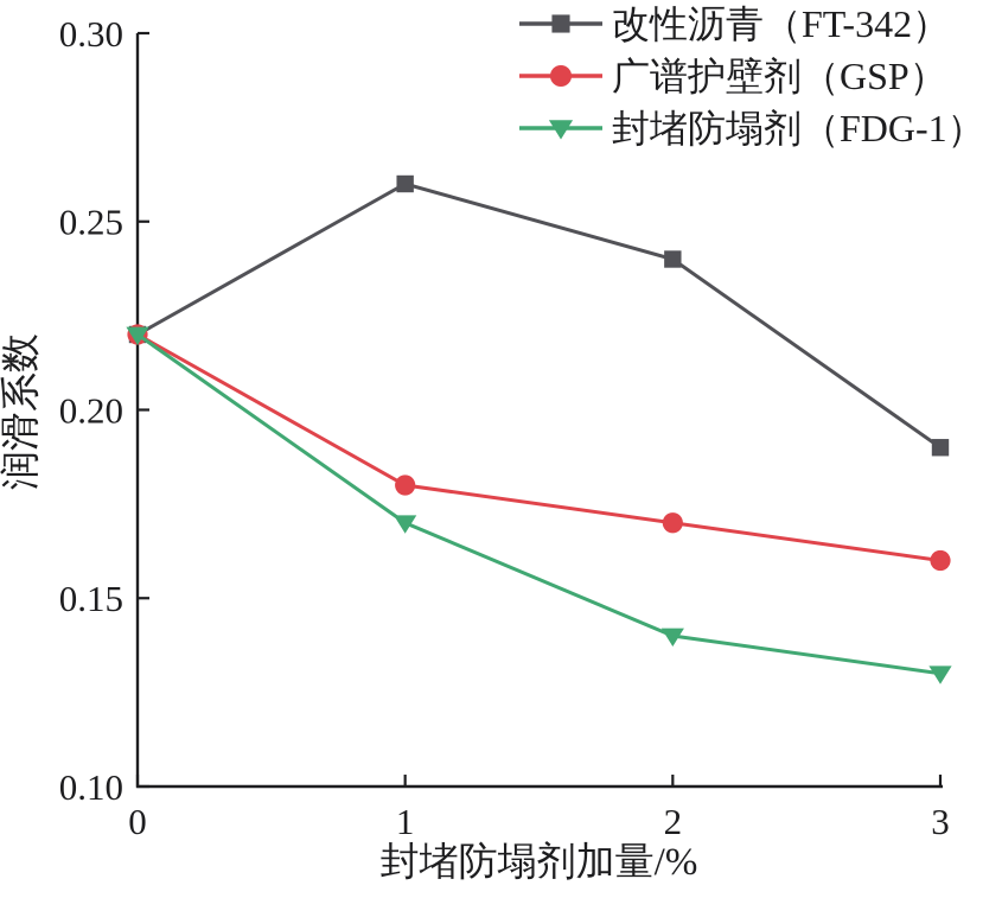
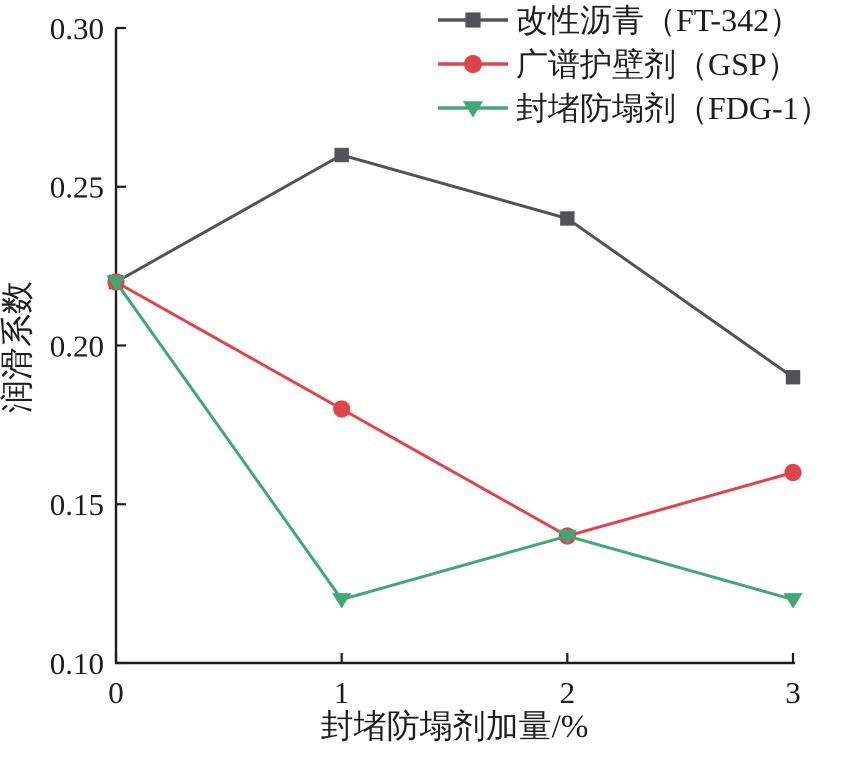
封堵防塌剂（FDG-1）/1: 0.17 -> 0.12
广谱护壁剂（GSP）/2: 0.17 -> 0.14
封堵防塌剂（FDG-1）/3: 0.13 -> 0.12
